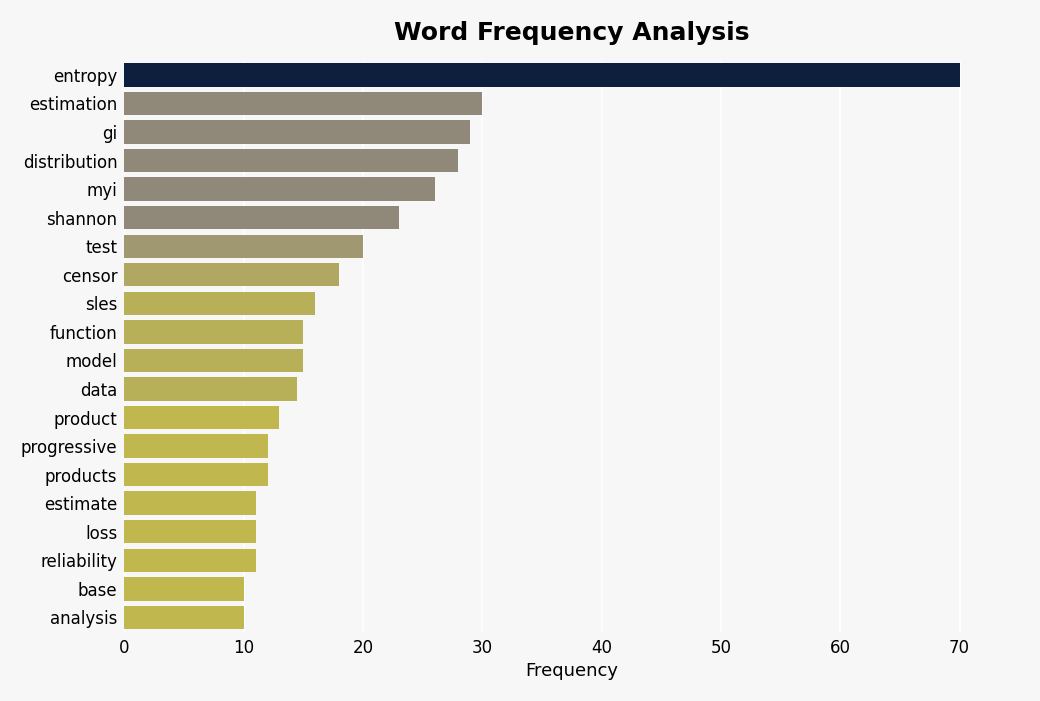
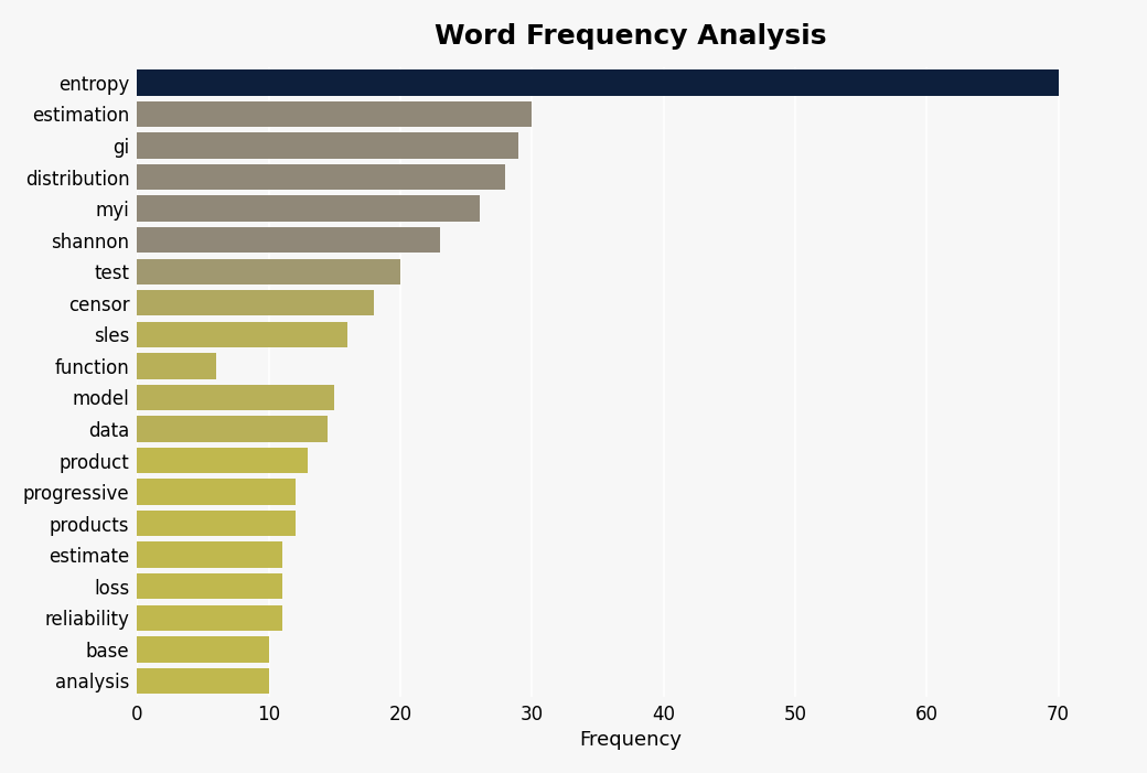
function: 15.0 -> 6.0
